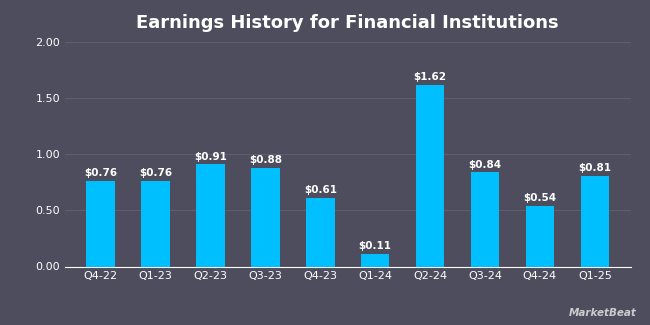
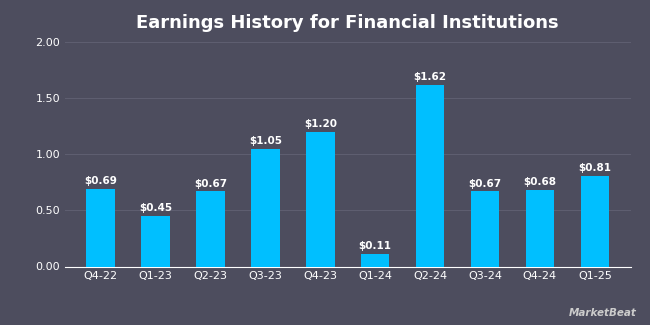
Q4-22: $0.76 -> $0.69
Q1-23: $0.76 -> $0.45
Q2-23: $0.91 -> $0.67
Q3-23: $0.88 -> $1.05
Q4-23: $0.61 -> $1.20
Q3-24: $0.84 -> $0.67
Q4-24: $0.54 -> $0.68
